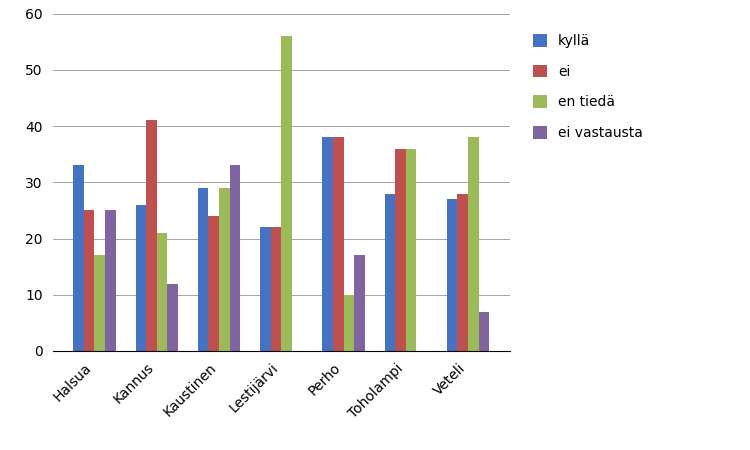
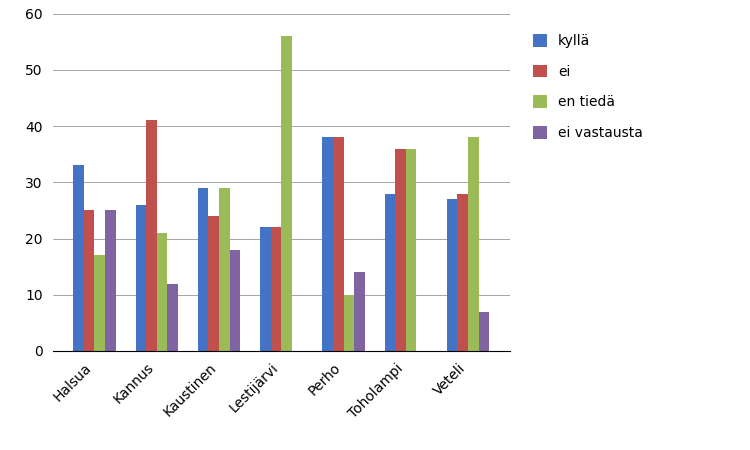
ei vastausta/Kaustinen: 33 -> 18
ei vastausta/Perho: 17 -> 14
